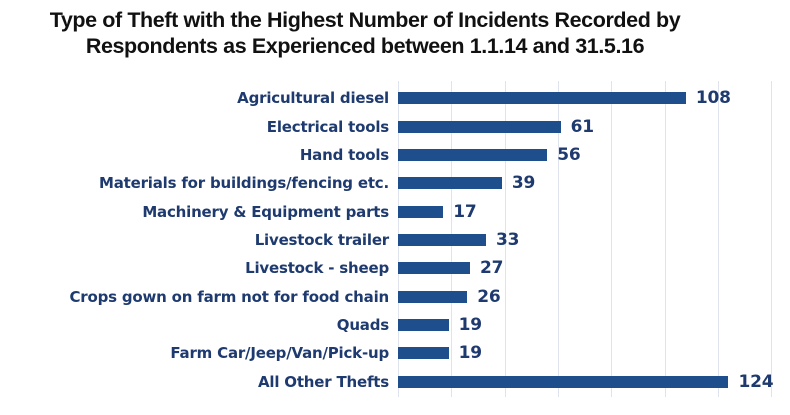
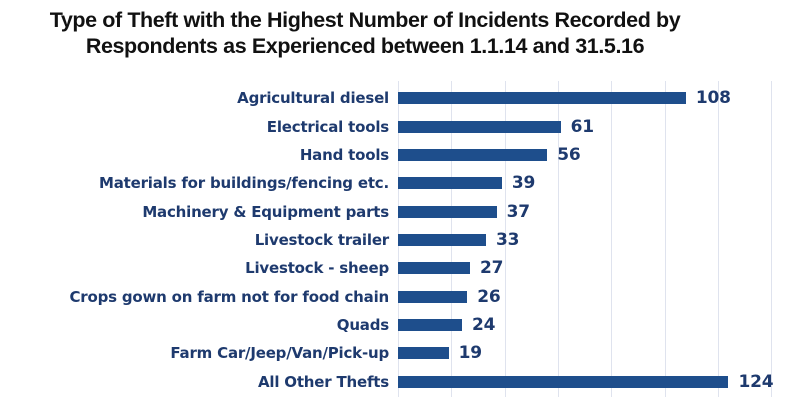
Machinery & Equipment parts: 17 -> 37
Quads: 19 -> 24
